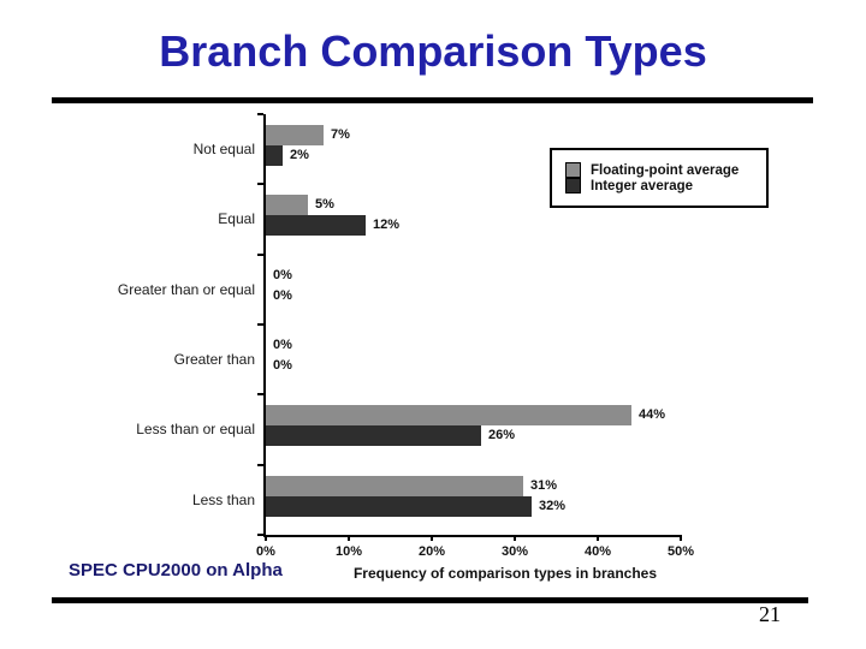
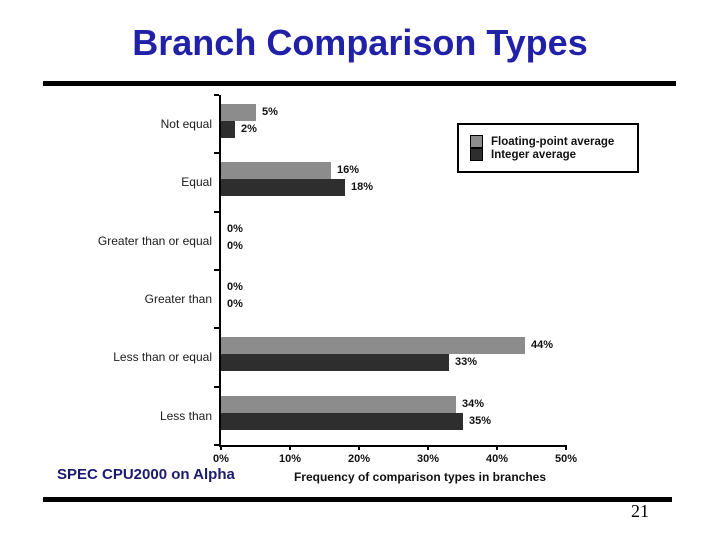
Floating-point average/Not equal: 7% -> 5%
Floating-point average/Equal: 5% -> 16%
Integer average/Equal: 12% -> 18%
Integer average/Less than or equal: 26% -> 33%
Floating-point average/Less than: 31% -> 34%
Integer average/Less than: 32% -> 35%
